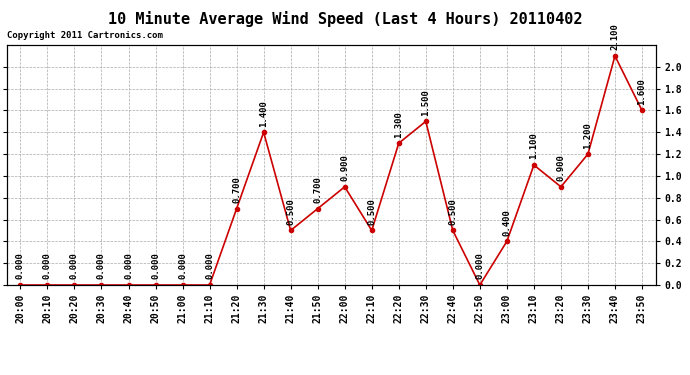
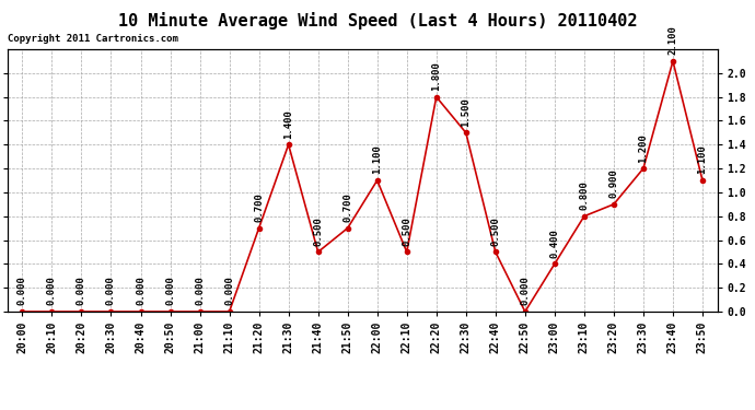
22:00: 0.900 -> 1.100
22:20: 1.300 -> 1.800
23:10: 1.100 -> 0.800
23:50: 1.600 -> 1.100
